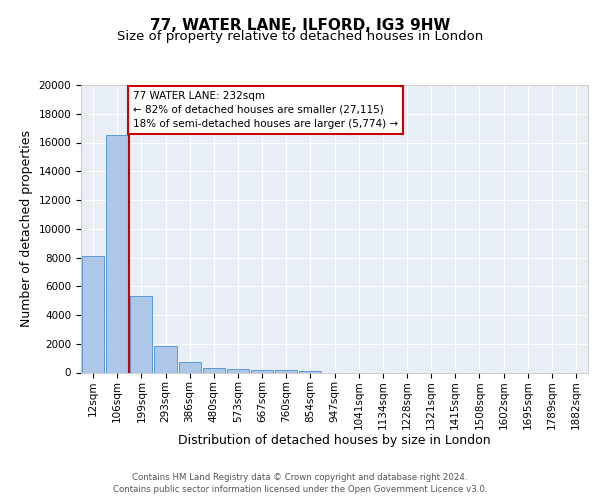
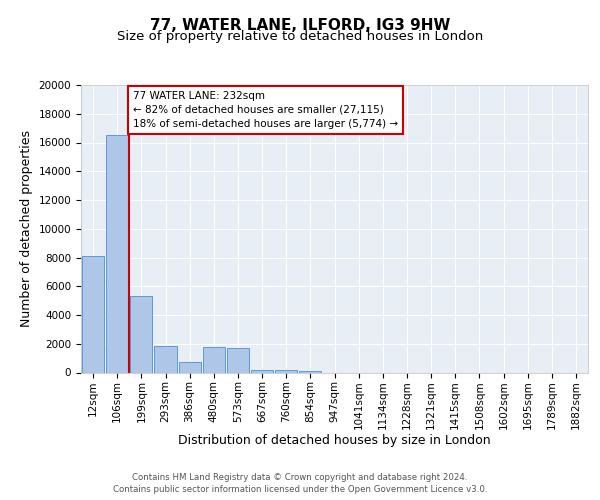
480sqm: 300 -> 1800
573sqm: 200 -> 1700
